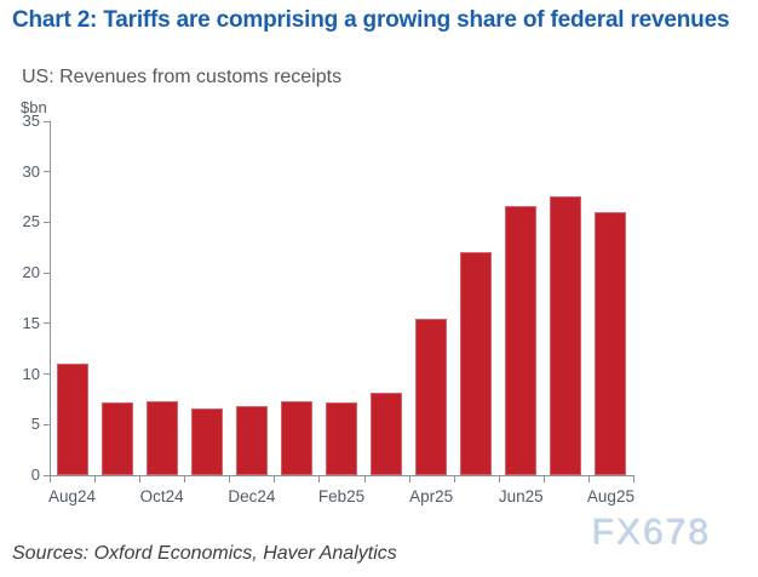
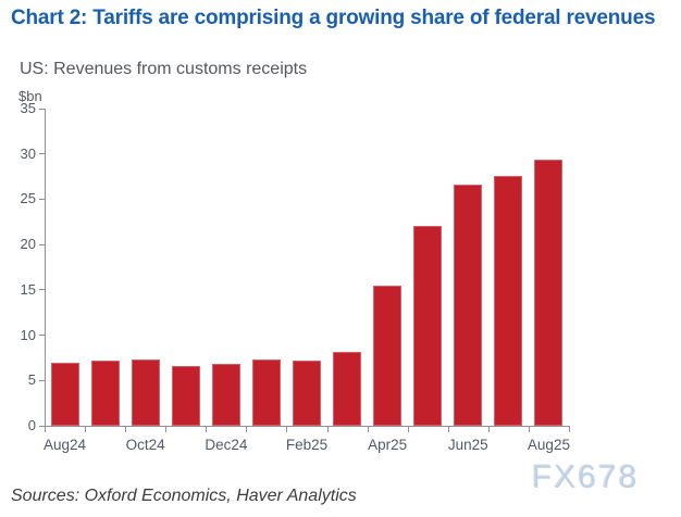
Aug24: 11 -> 7
Aug25: 26 -> 29
